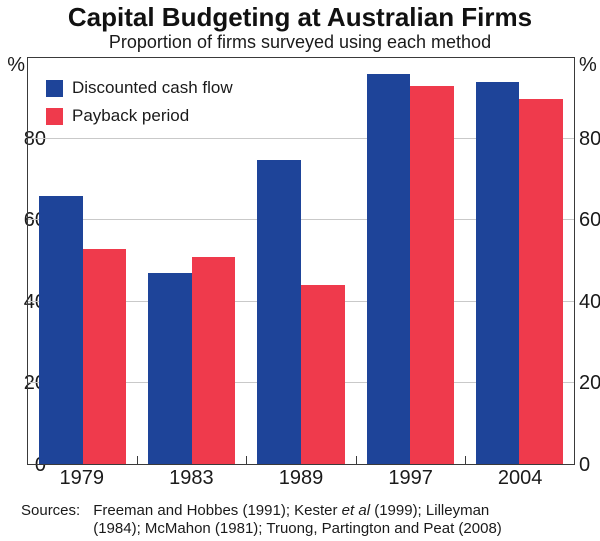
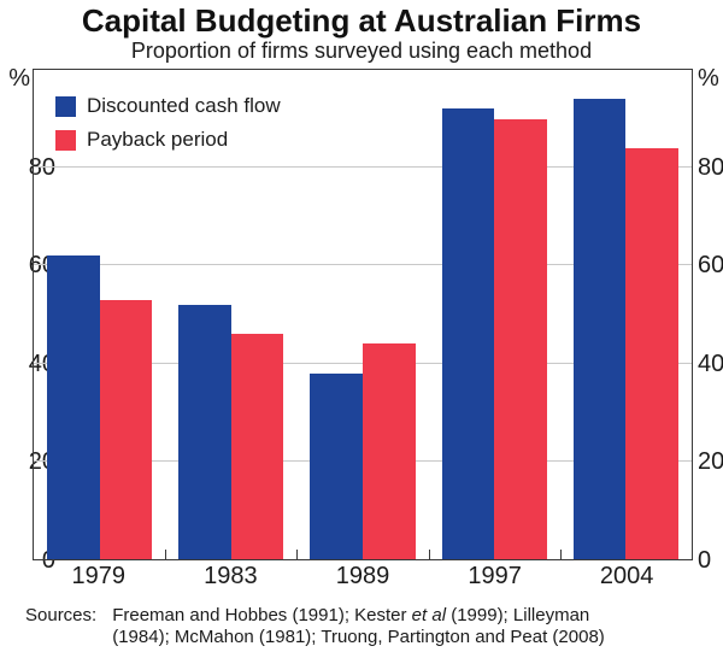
Discounted cash flow/1979: 66 -> 62
Discounted cash flow/1983: 47 -> 52
Payback period/1983: 51 -> 46
Discounted cash flow/1989: 75 -> 38
Discounted cash flow/1997: 96 -> 92
Payback period/1997: 93 -> 90
Payback period/2004: 90 -> 84
